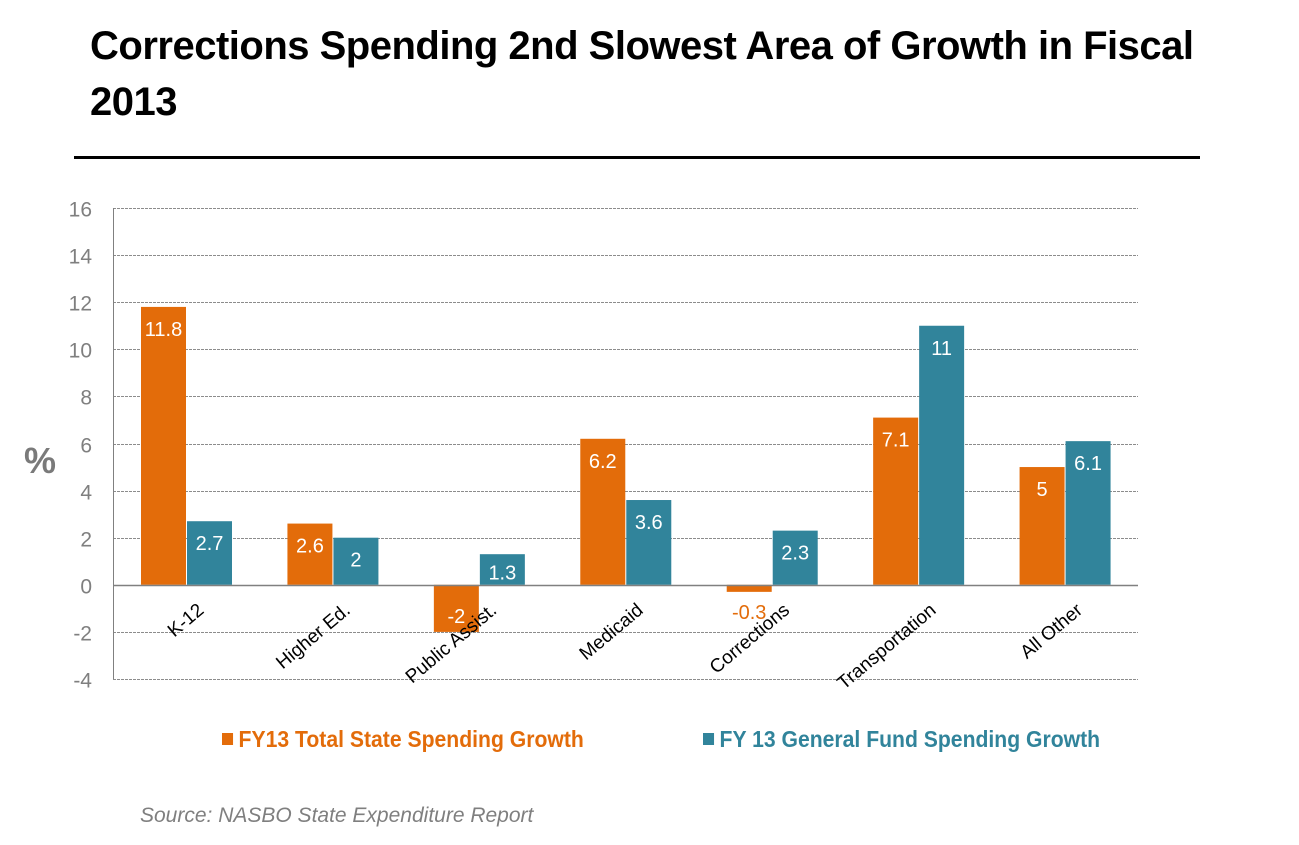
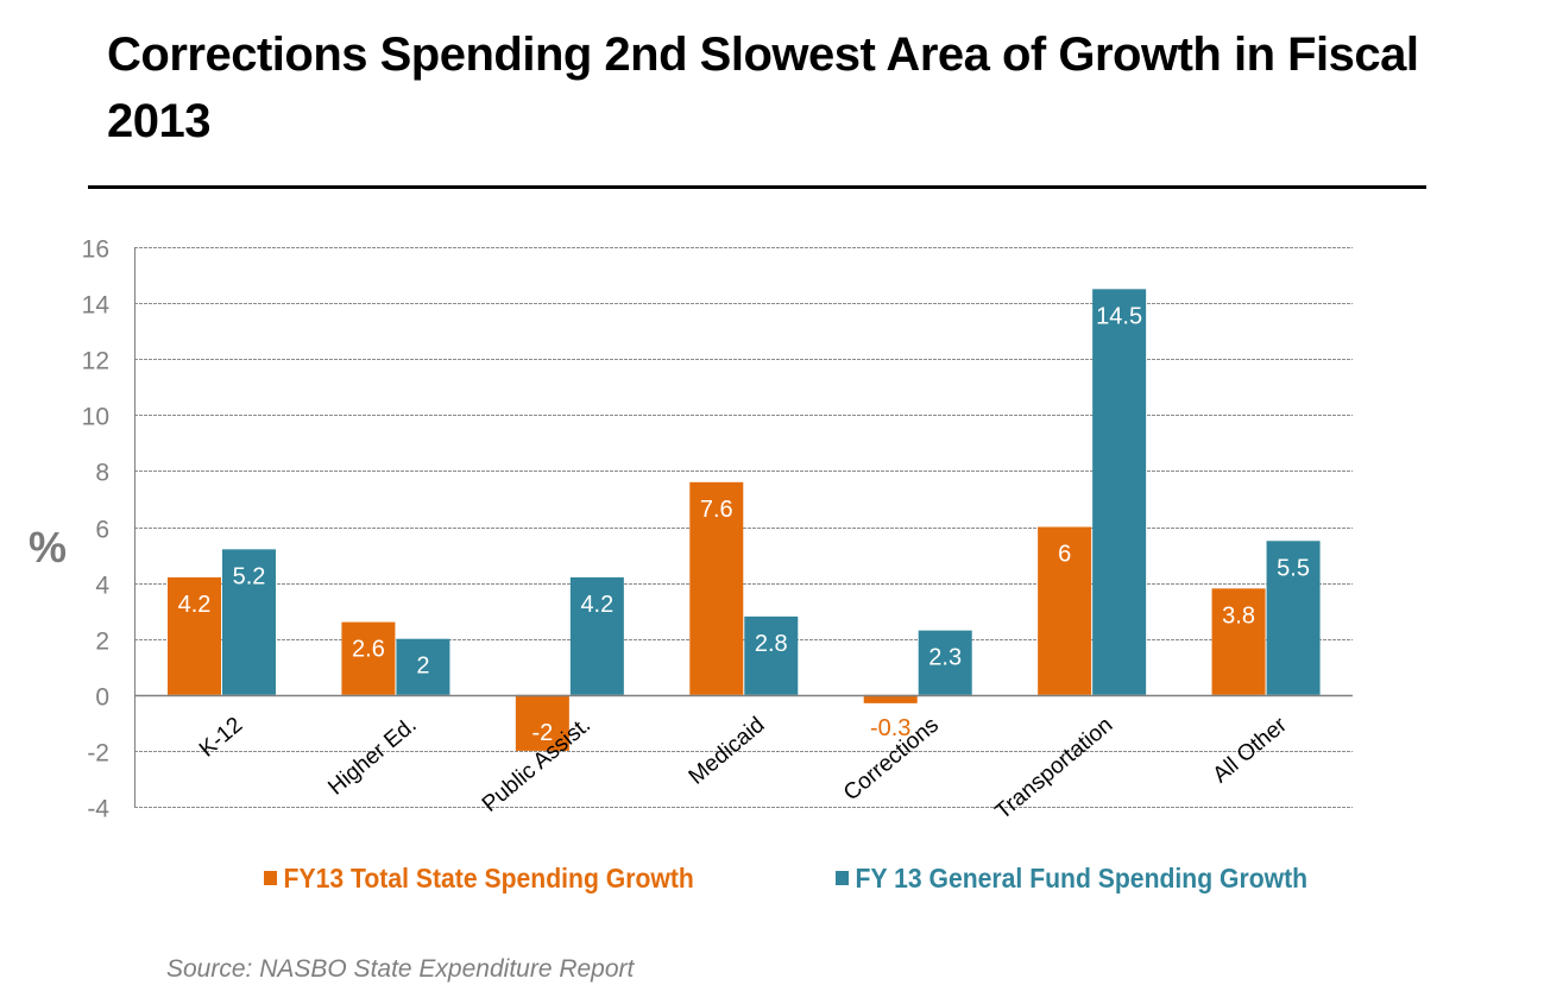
FY13 Total State Spending Growth/K-12: 11.8 -> 4.2
FY 13 General Fund Spending Growth/K-12: 2.7 -> 5.2
FY 13 General Fund Spending Growth/Public Assist.: 1.3 -> 4.2
FY13 Total State Spending Growth/Medicaid: 6.2 -> 7.6
FY 13 General Fund Spending Growth/Medicaid: 3.6 -> 2.8
FY13 Total State Spending Growth/Transportation: 7.1 -> 6
FY 13 General Fund Spending Growth/Transportation: 11 -> 14.5
FY13 Total State Spending Growth/All Other: 5 -> 3.8
FY 13 General Fund Spending Growth/All Other: 6.1 -> 5.5
